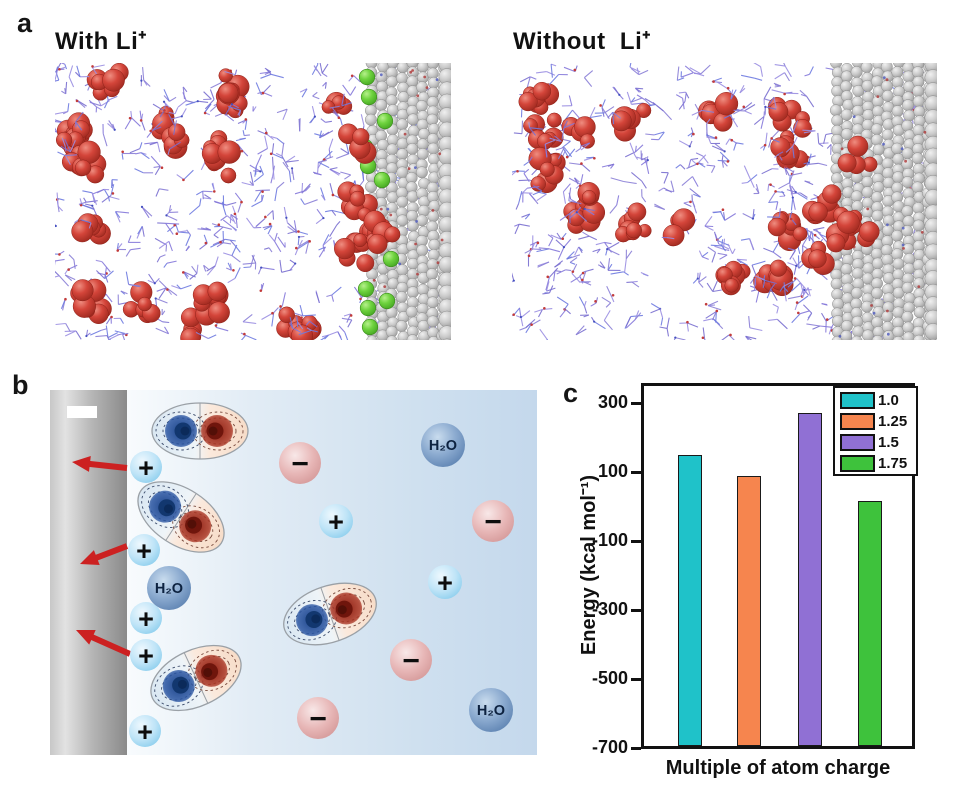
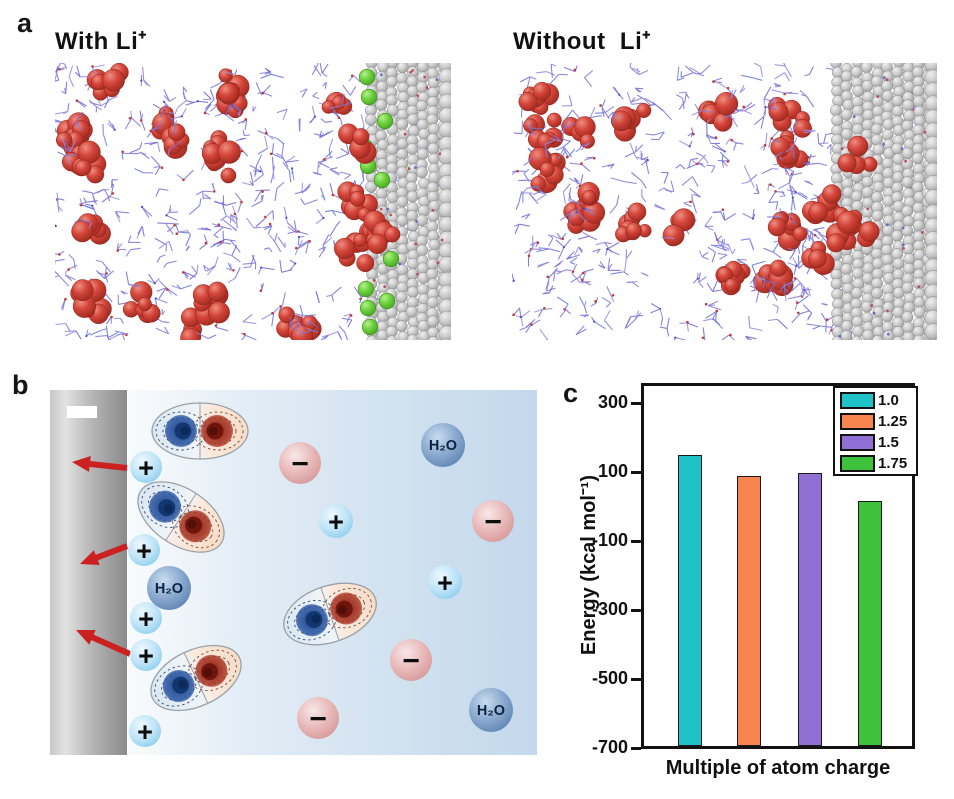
1.5: 270 -> 100
